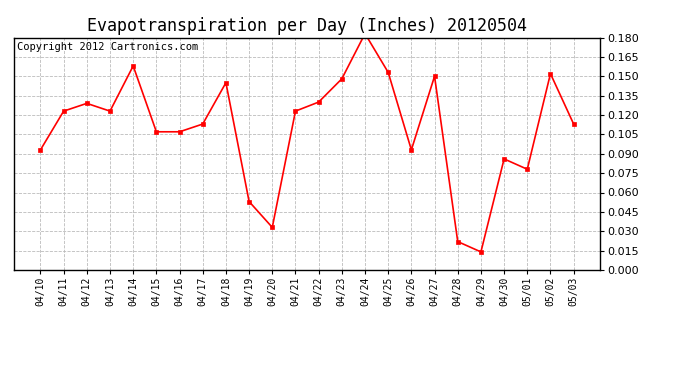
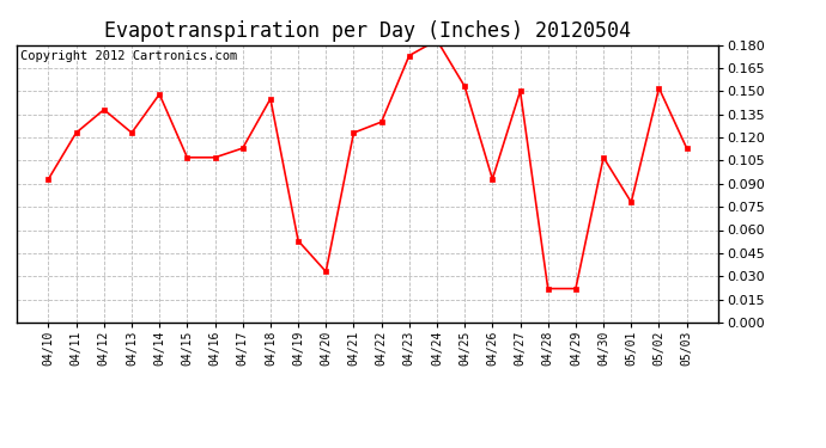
04/12: 0.129 -> 0.138
04/14: 0.158 -> 0.148
04/23: 0.148 -> 0.173
04/29: 0.014 -> 0.022
04/30: 0.086 -> 0.107
